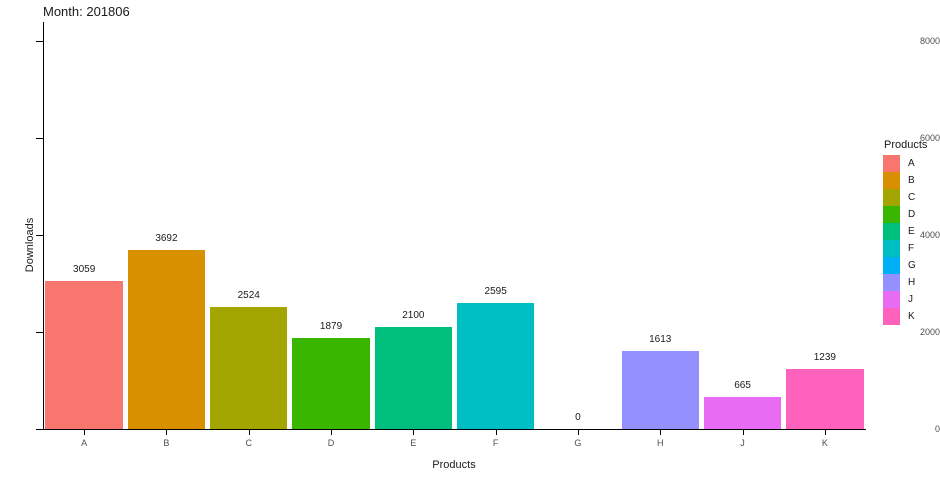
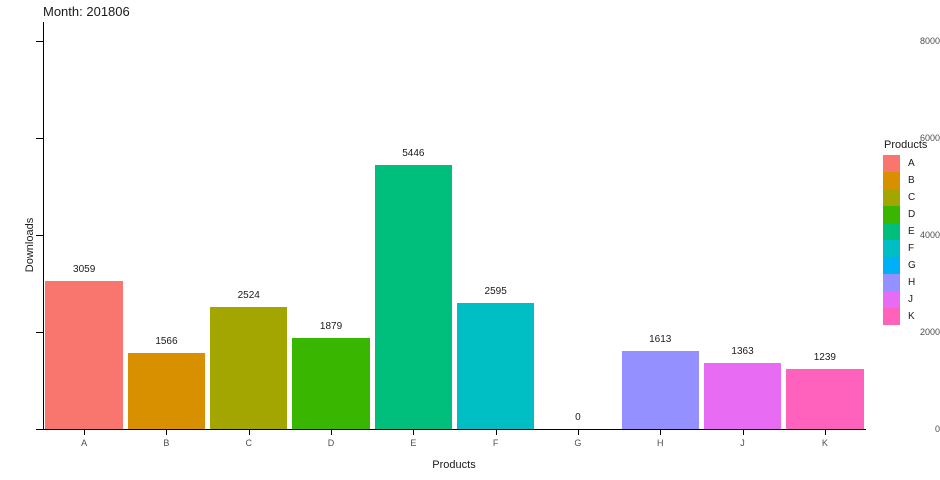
B: 3692 -> 1566
E: 2100 -> 5446
J: 665 -> 1363
